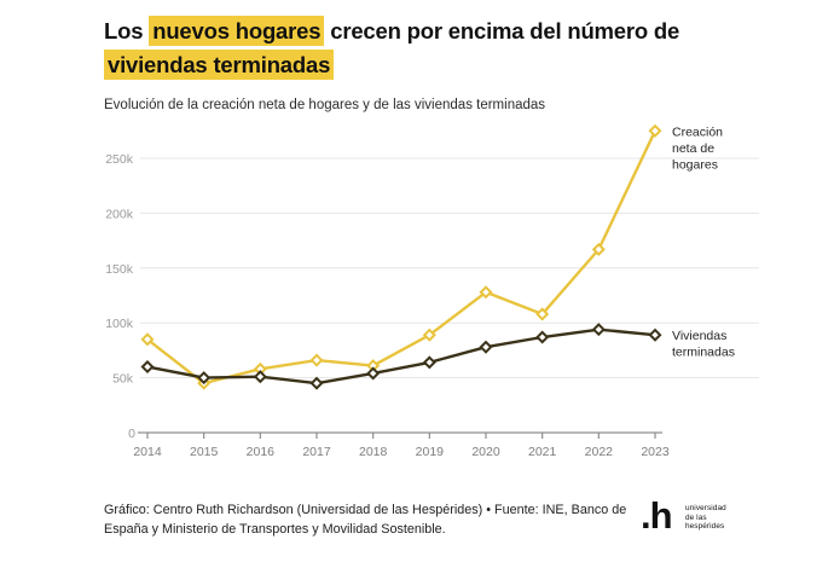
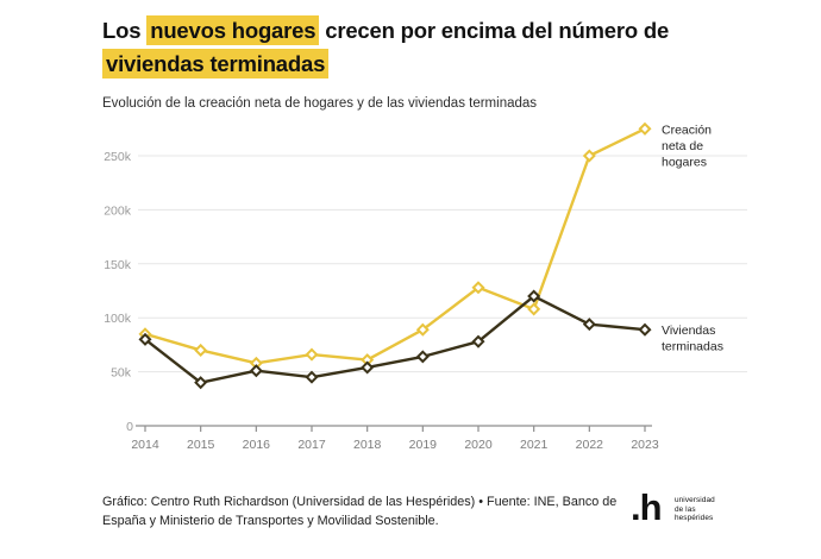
Viviendas terminadas/2014: 60k -> 80k
Creación neta de hogares/2015: 40k -> 70k
Viviendas terminadas/2015: 50k -> 40k
Viviendas terminadas/2021: 90k -> 120k
Creación neta de hogares/2022: 170k -> 250k
